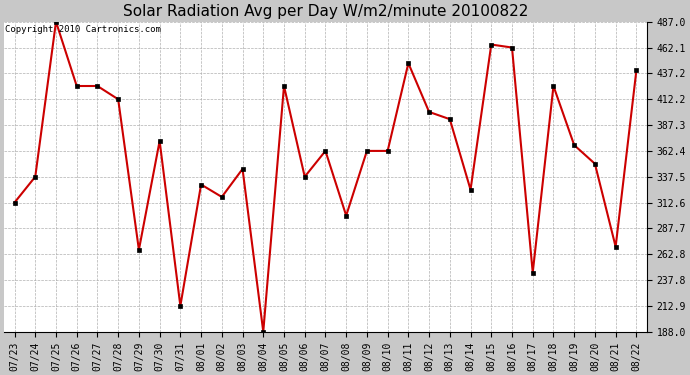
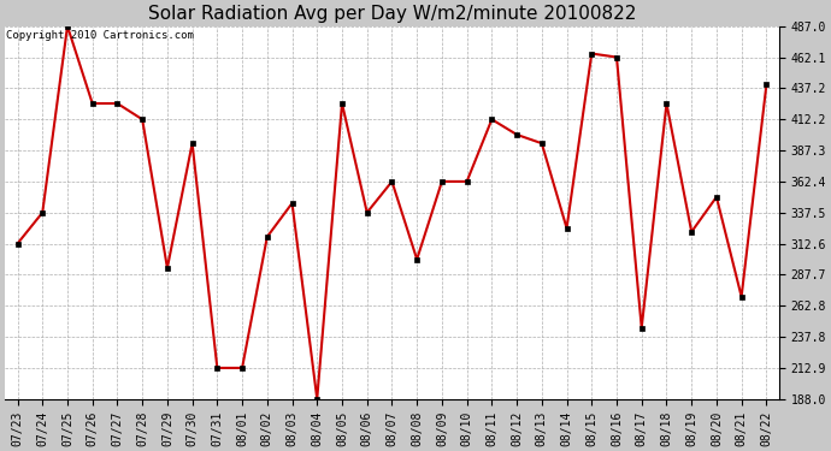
07/29: 267 -> 293
07/30: 372 -> 393
08/01: 330 -> 213
08/11: 447 -> 412
08/19: 368 -> 322
